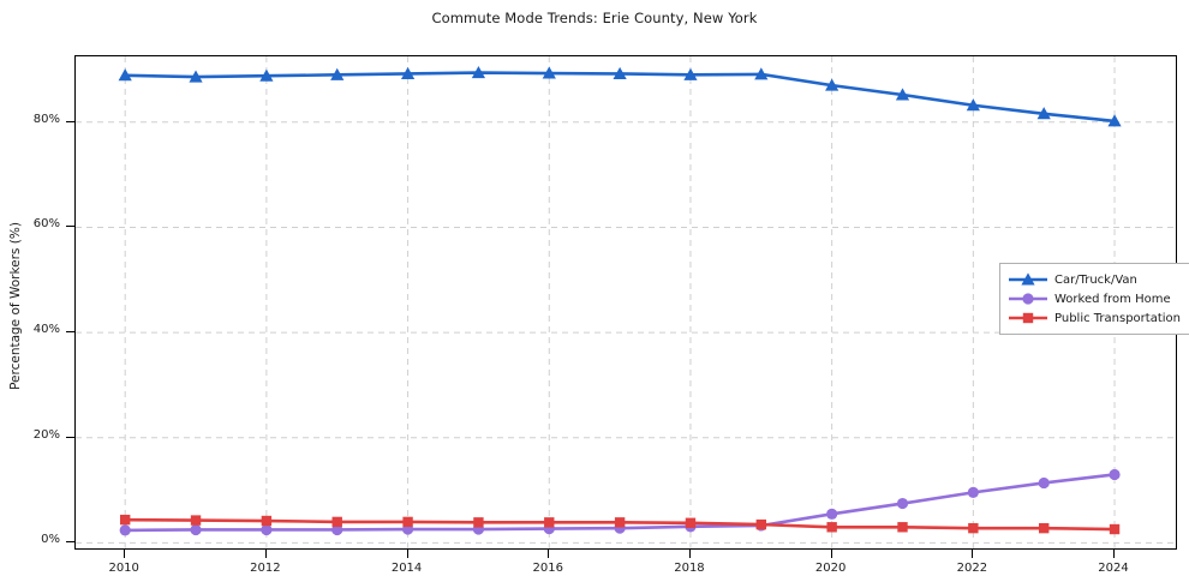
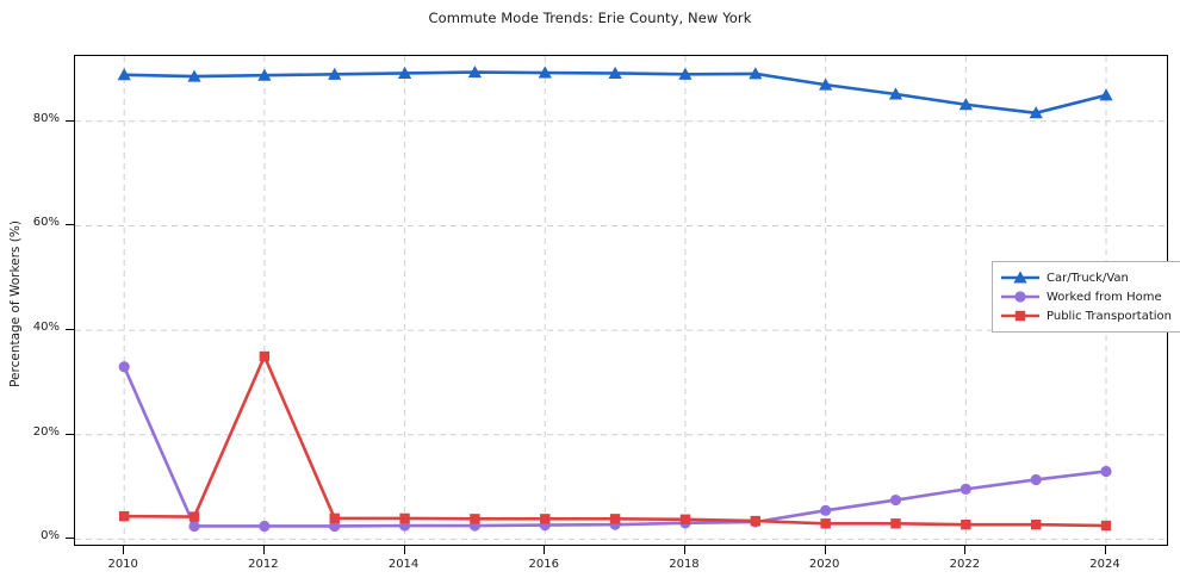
Worked from Home/2010: 2% -> 33%
Public Transportation/2012: 4% -> 35%
Car/Truck/Van/2024: 80% -> 85%
